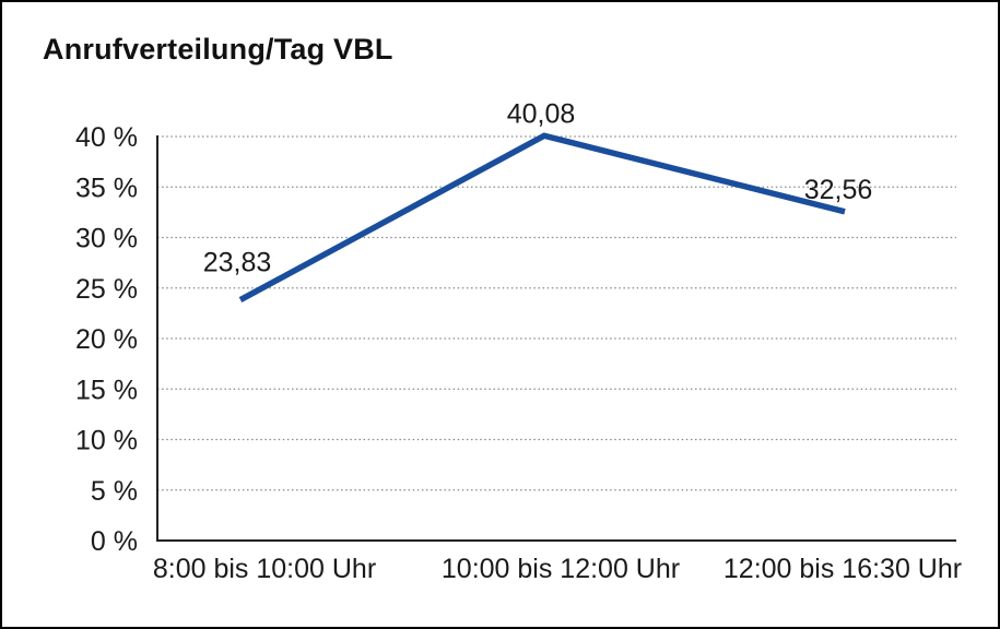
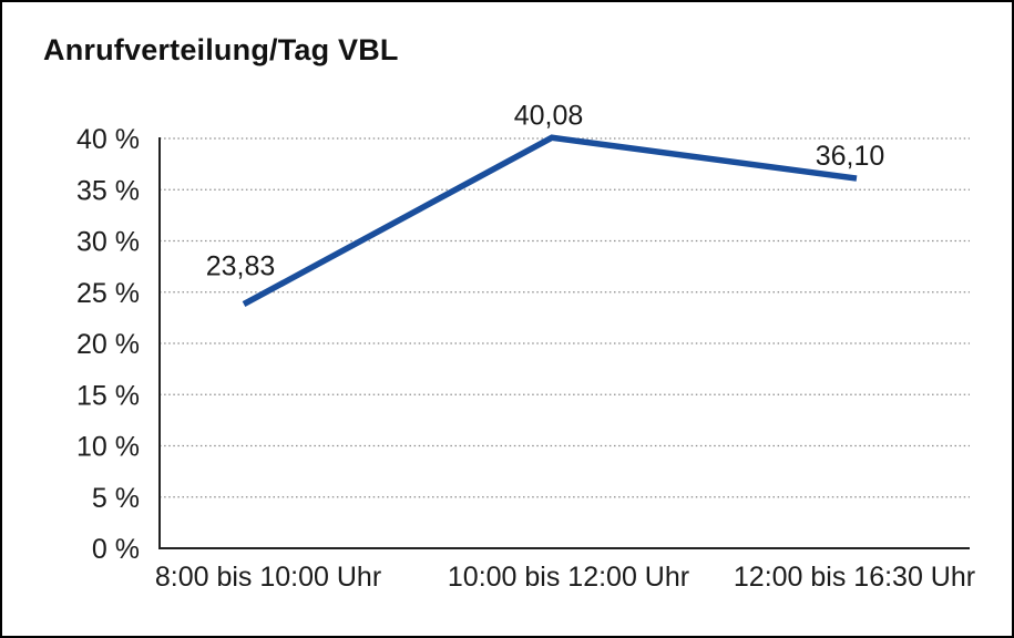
12:00 bis 16:30 Uhr: 32,56 -> 36,10
